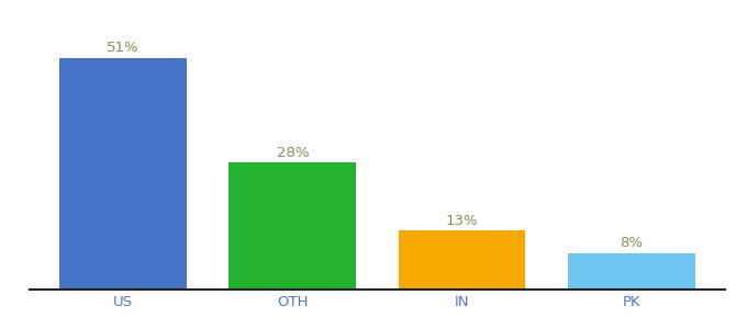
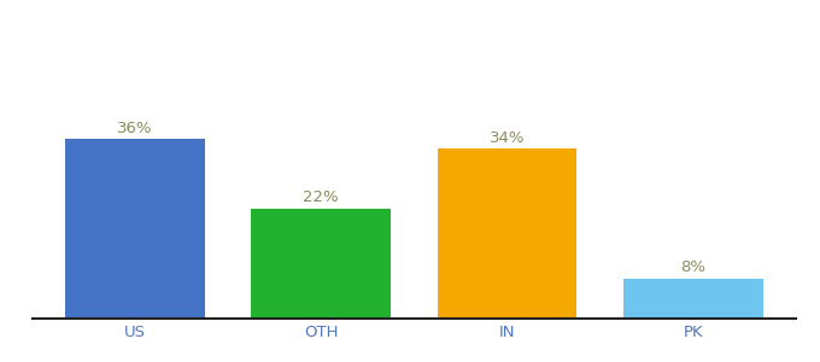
US: 51% -> 36%
OTH: 28% -> 22%
IN: 13% -> 34%
